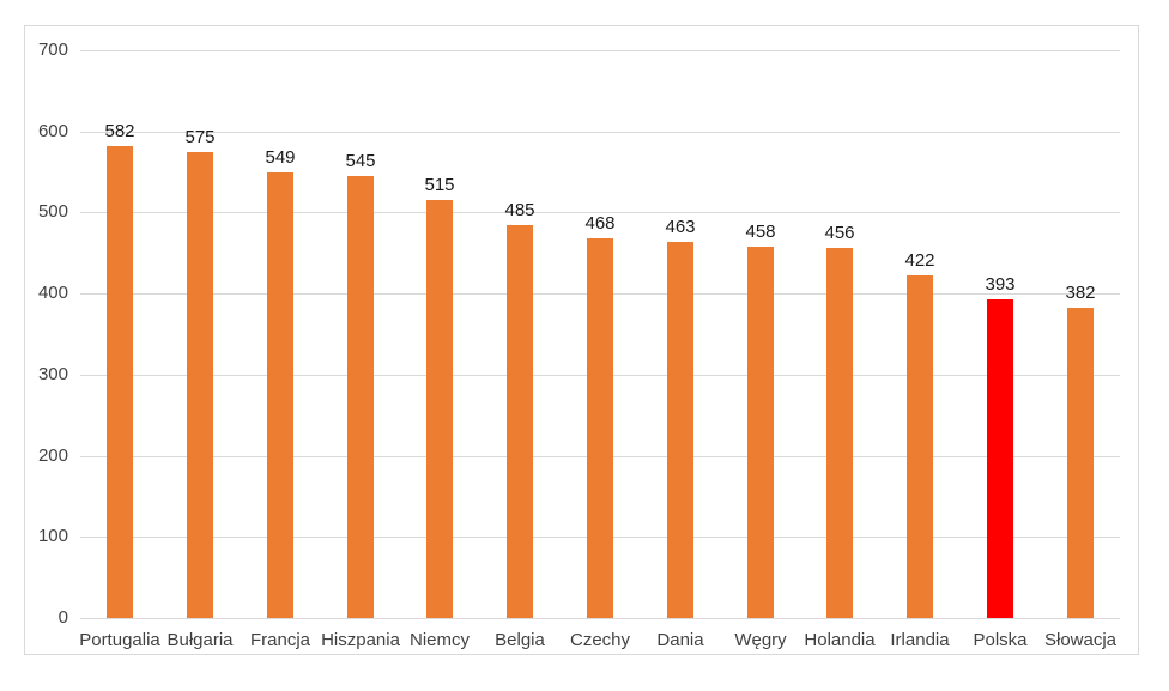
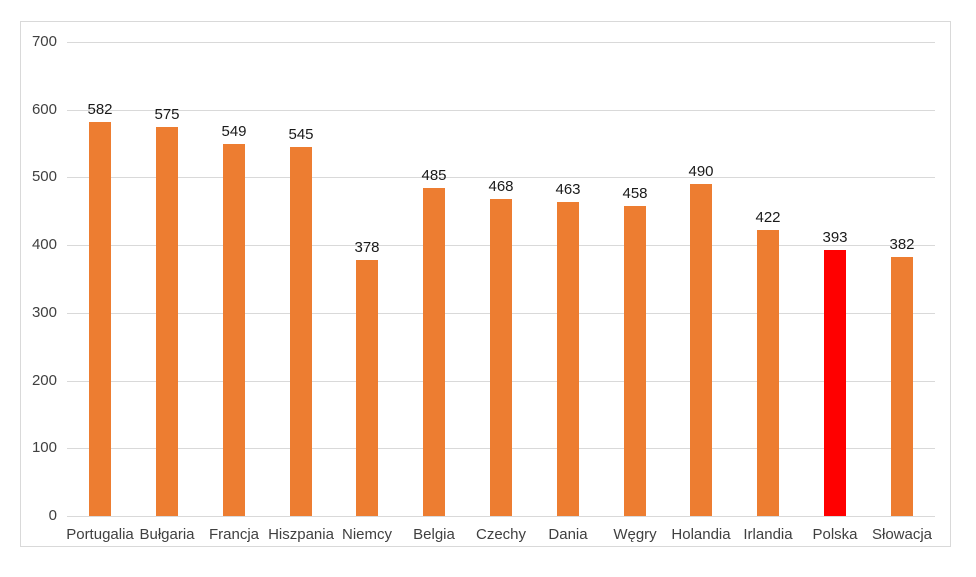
Niemcy: 515 -> 378
Holandia: 456 -> 490
